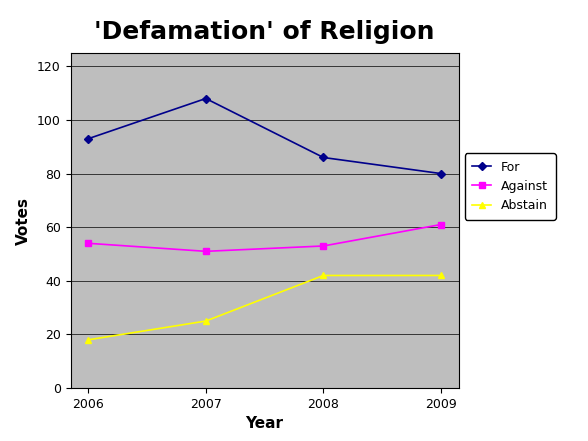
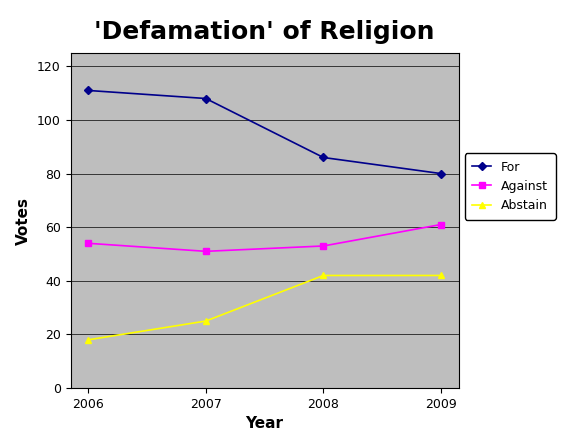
For/2006: 93 -> 111
